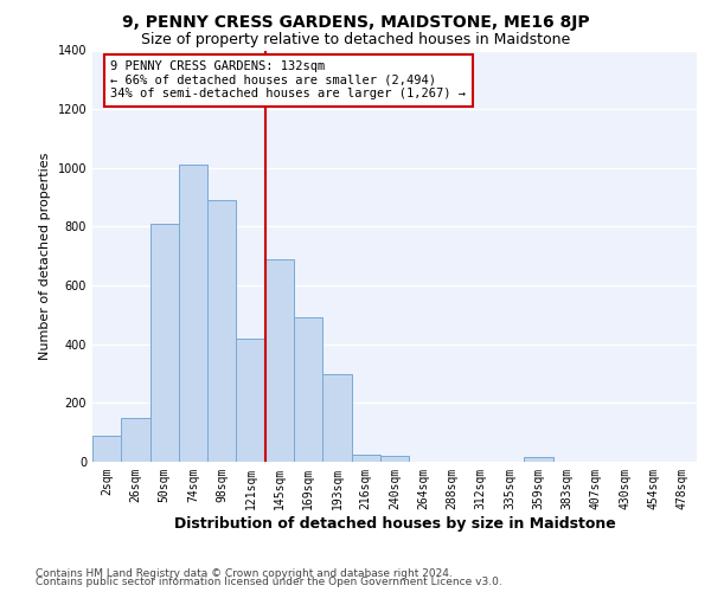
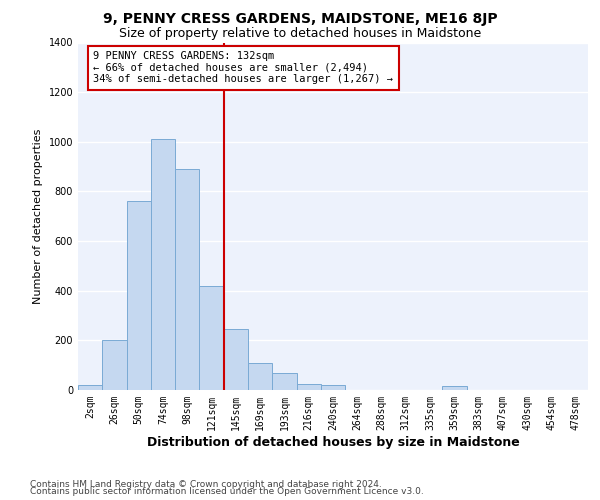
2sqm: 90 -> 20
26sqm: 150 -> 200
50sqm: 810 -> 760
145sqm: 690 -> 245
169sqm: 490 -> 110
193sqm: 300 -> 70
